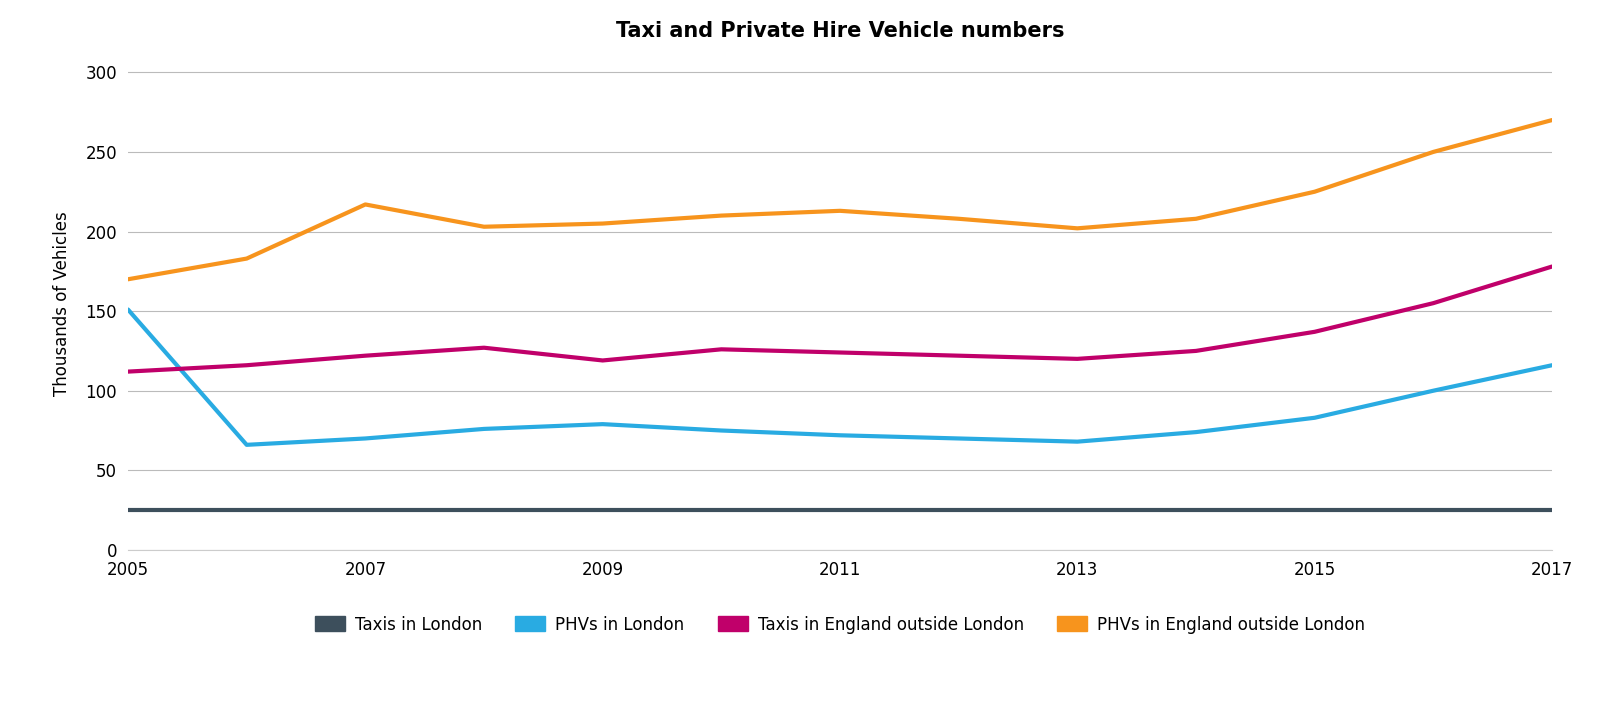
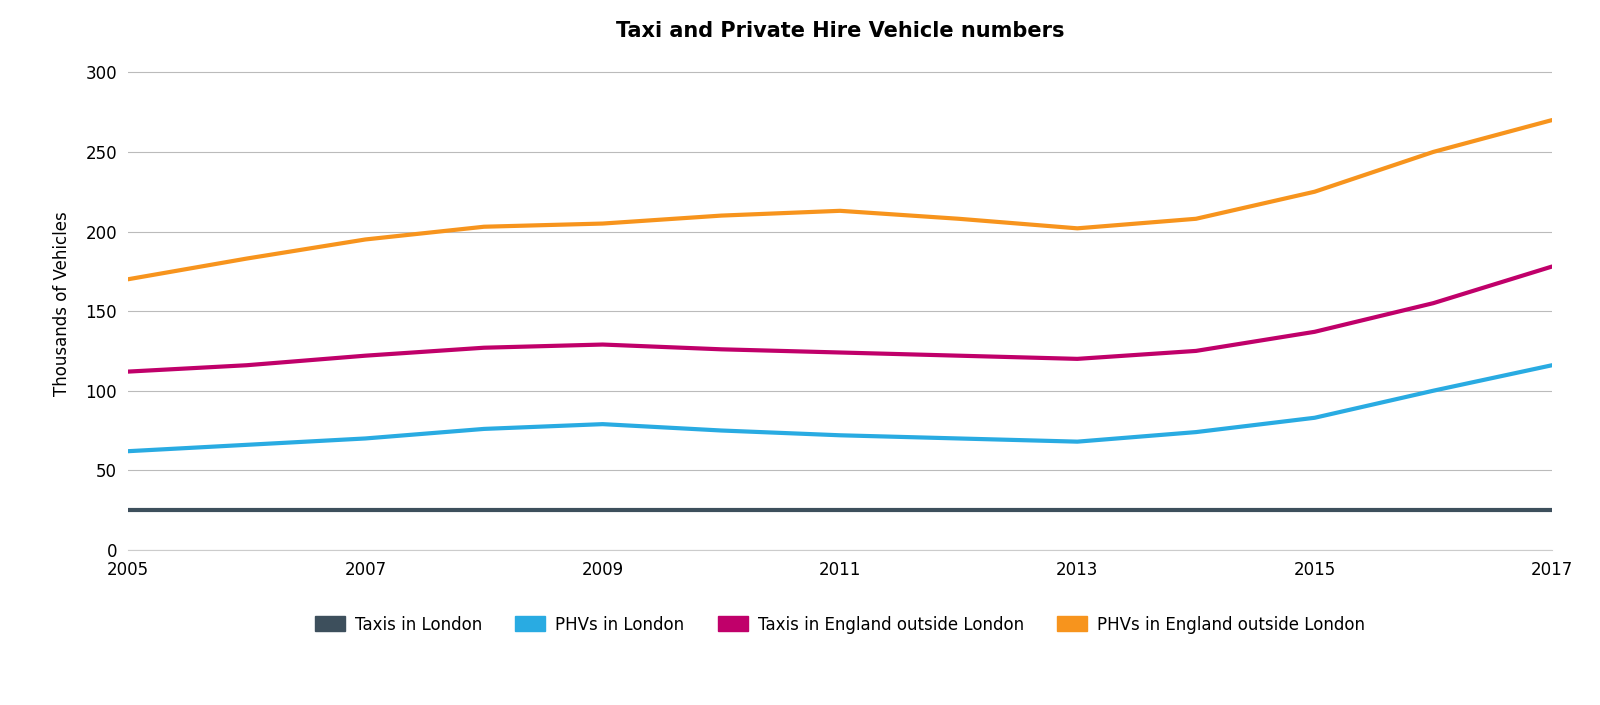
PHVs in London/2005: 151 -> 62
PHVs in England outside London/2007: 217 -> 195
Taxis in England outside London/2009: 119 -> 129
